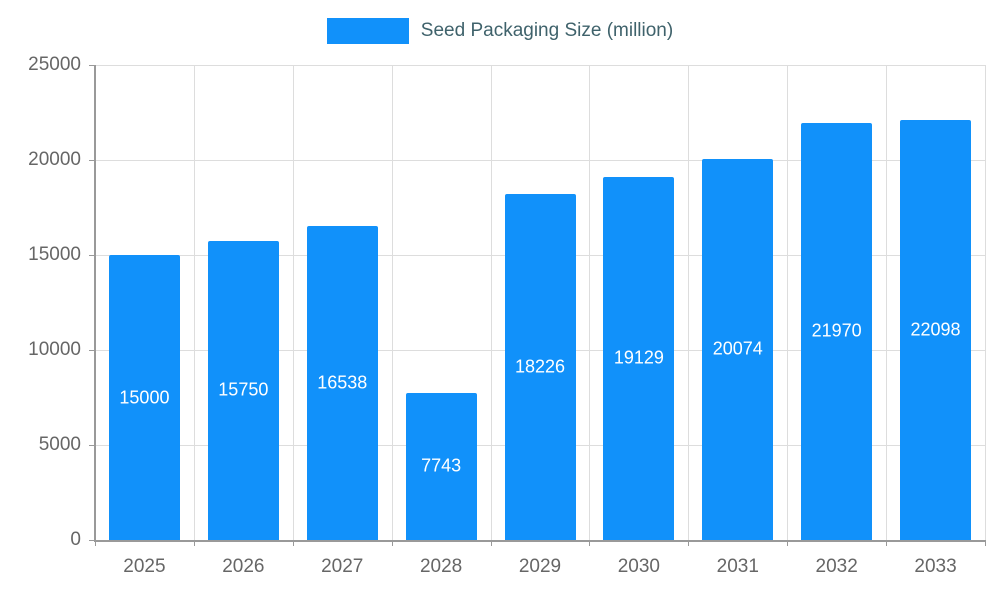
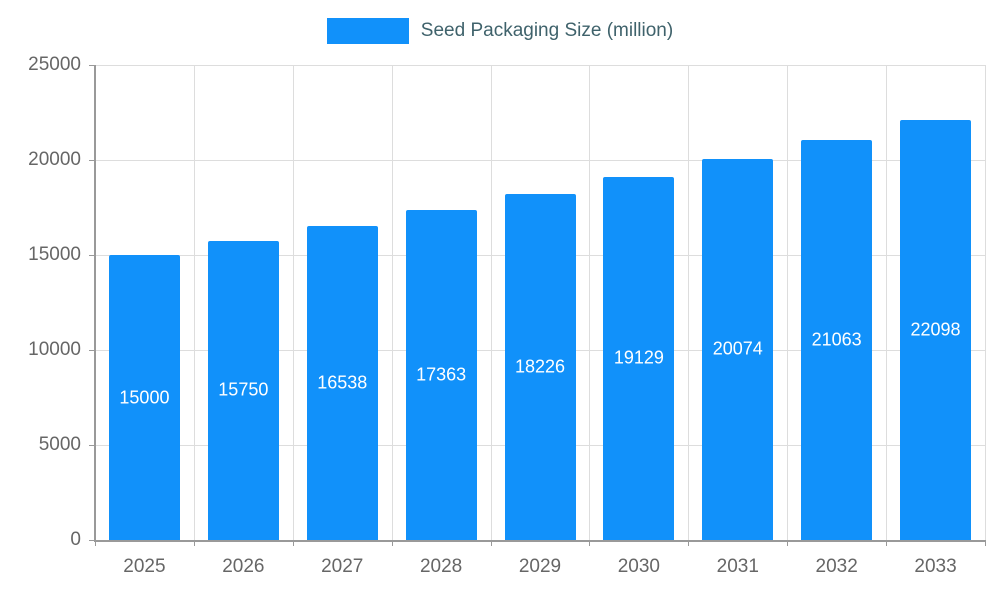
2028: 7743 -> 17363
2032: 21970 -> 21063
